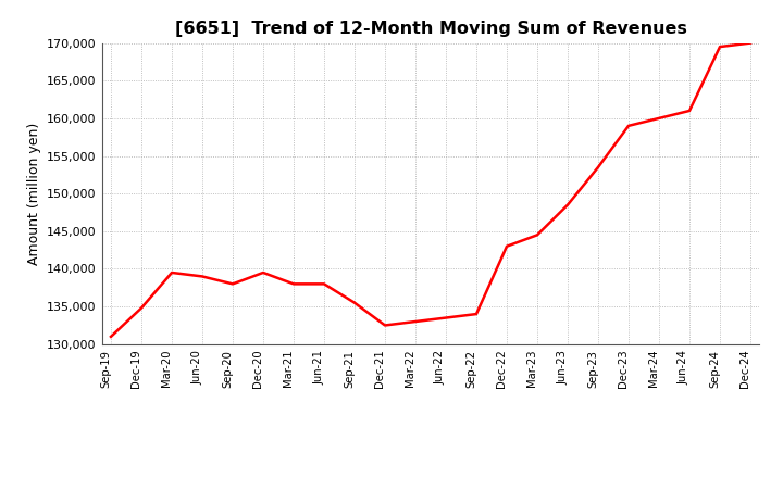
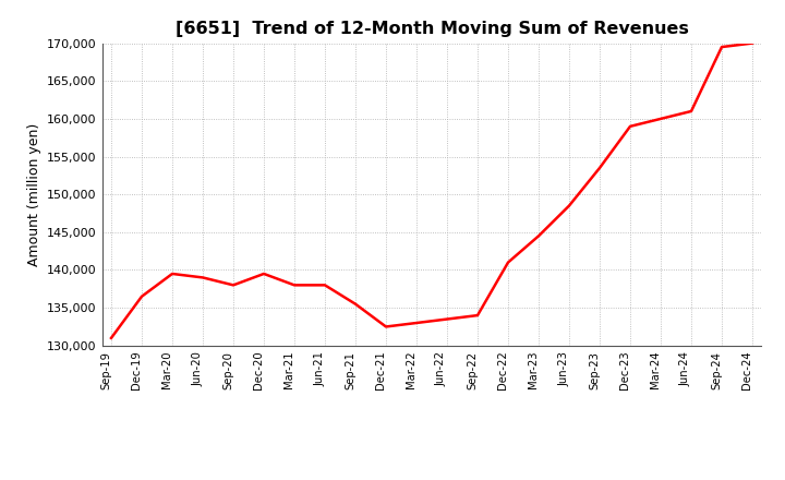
Dec-19: 134,800 -> 136,500
Dec-22: 143,000 -> 141,000
